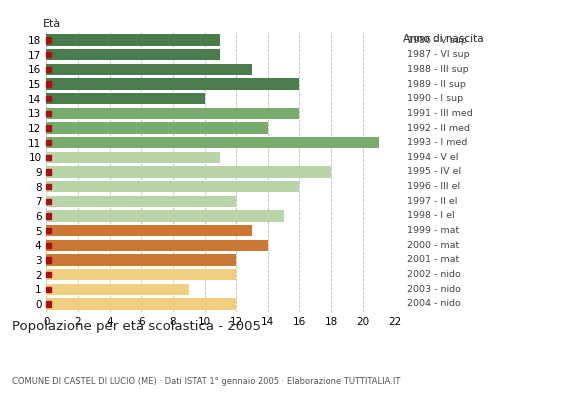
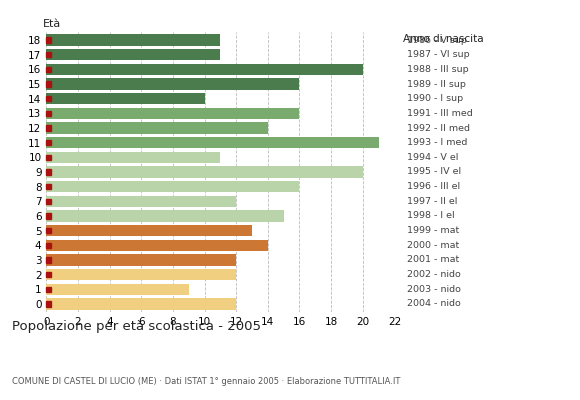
16: 13 -> 20
9: 18 -> 20
